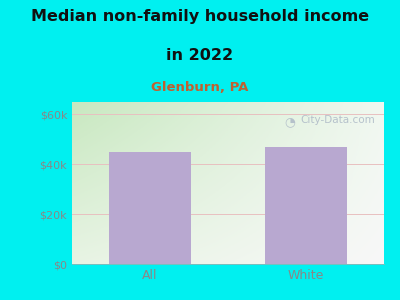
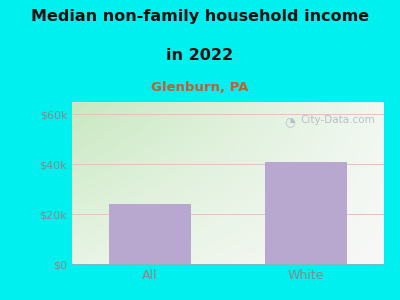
All: $45k -> $24k
White: $47k -> $41k
